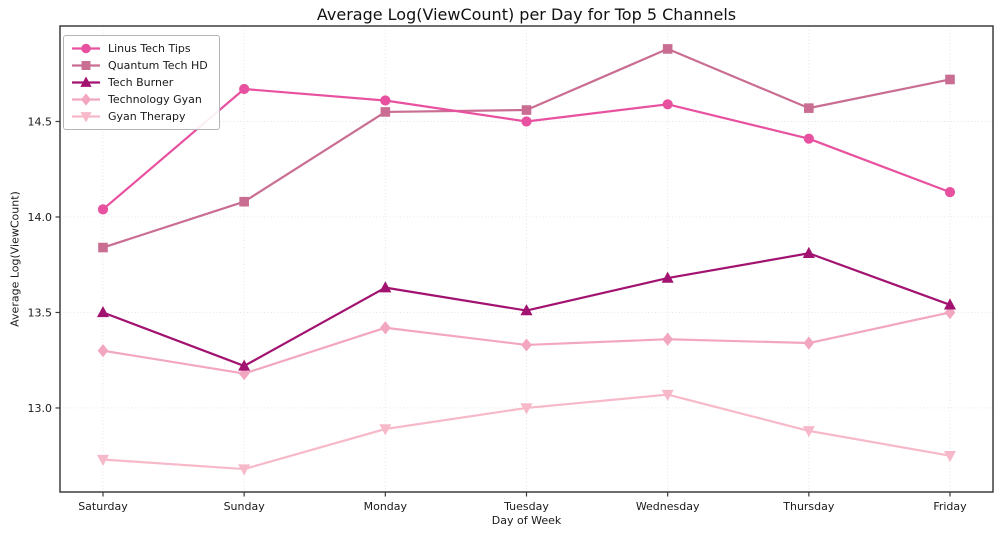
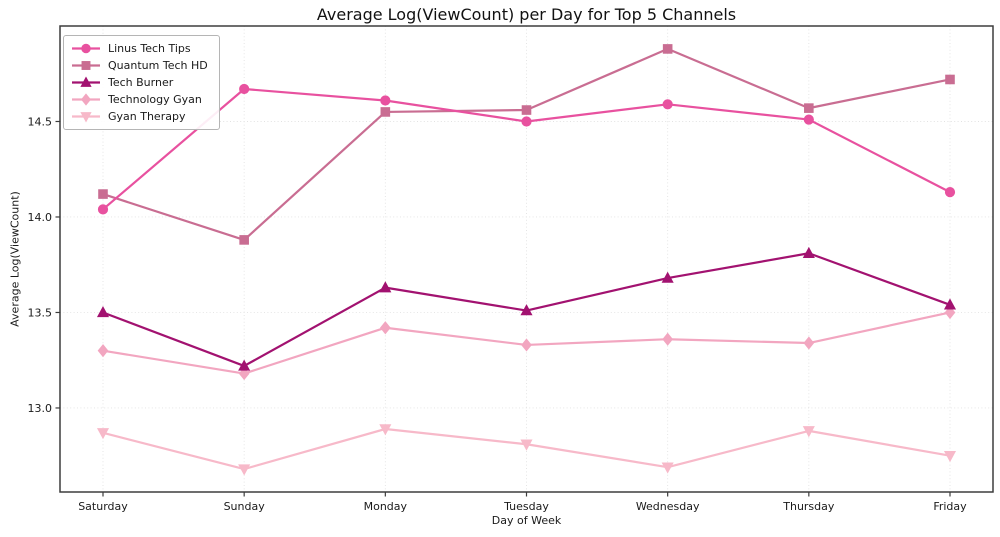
Quantum Tech HD/Saturday: 13.84 -> 14.12
Gyan Therapy/Saturday: 12.73 -> 12.87
Quantum Tech HD/Sunday: 14.08 -> 13.88
Gyan Therapy/Tuesday: 13.00 -> 12.81
Gyan Therapy/Wednesday: 13.07 -> 12.69
Linus Tech Tips/Thursday: 14.41 -> 14.51
